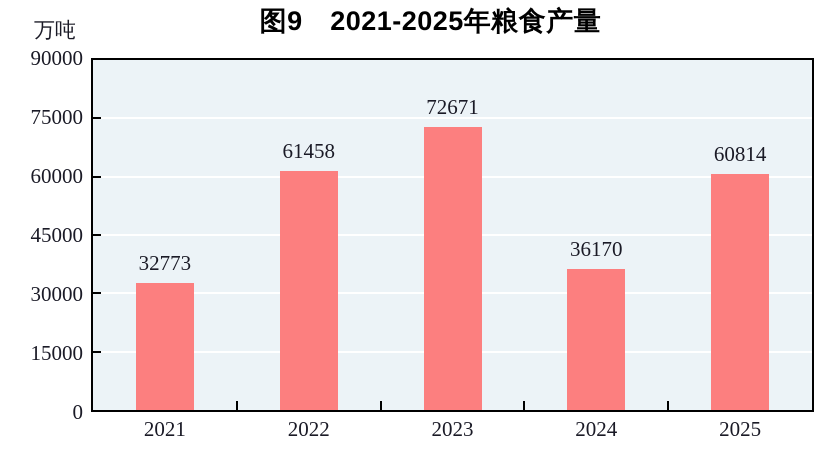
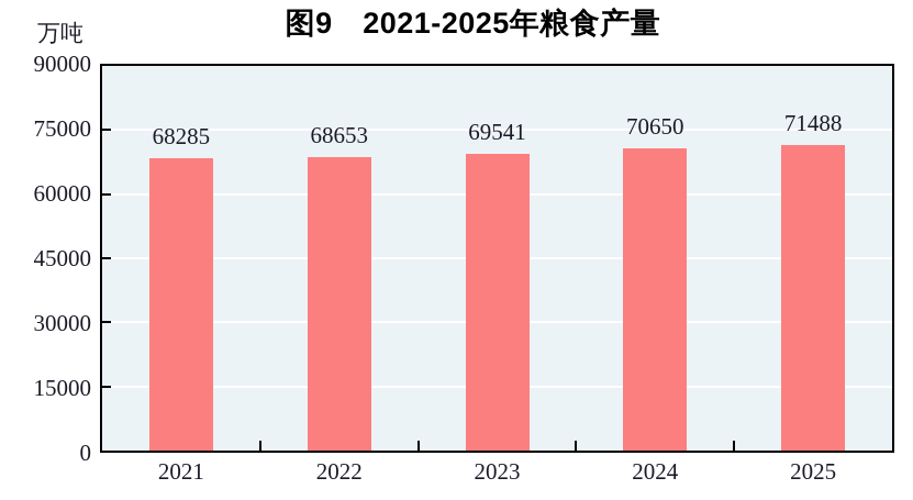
2021: 32773 -> 68285
2022: 61458 -> 68653
2023: 72671 -> 69541
2024: 36170 -> 70650
2025: 60814 -> 71488
